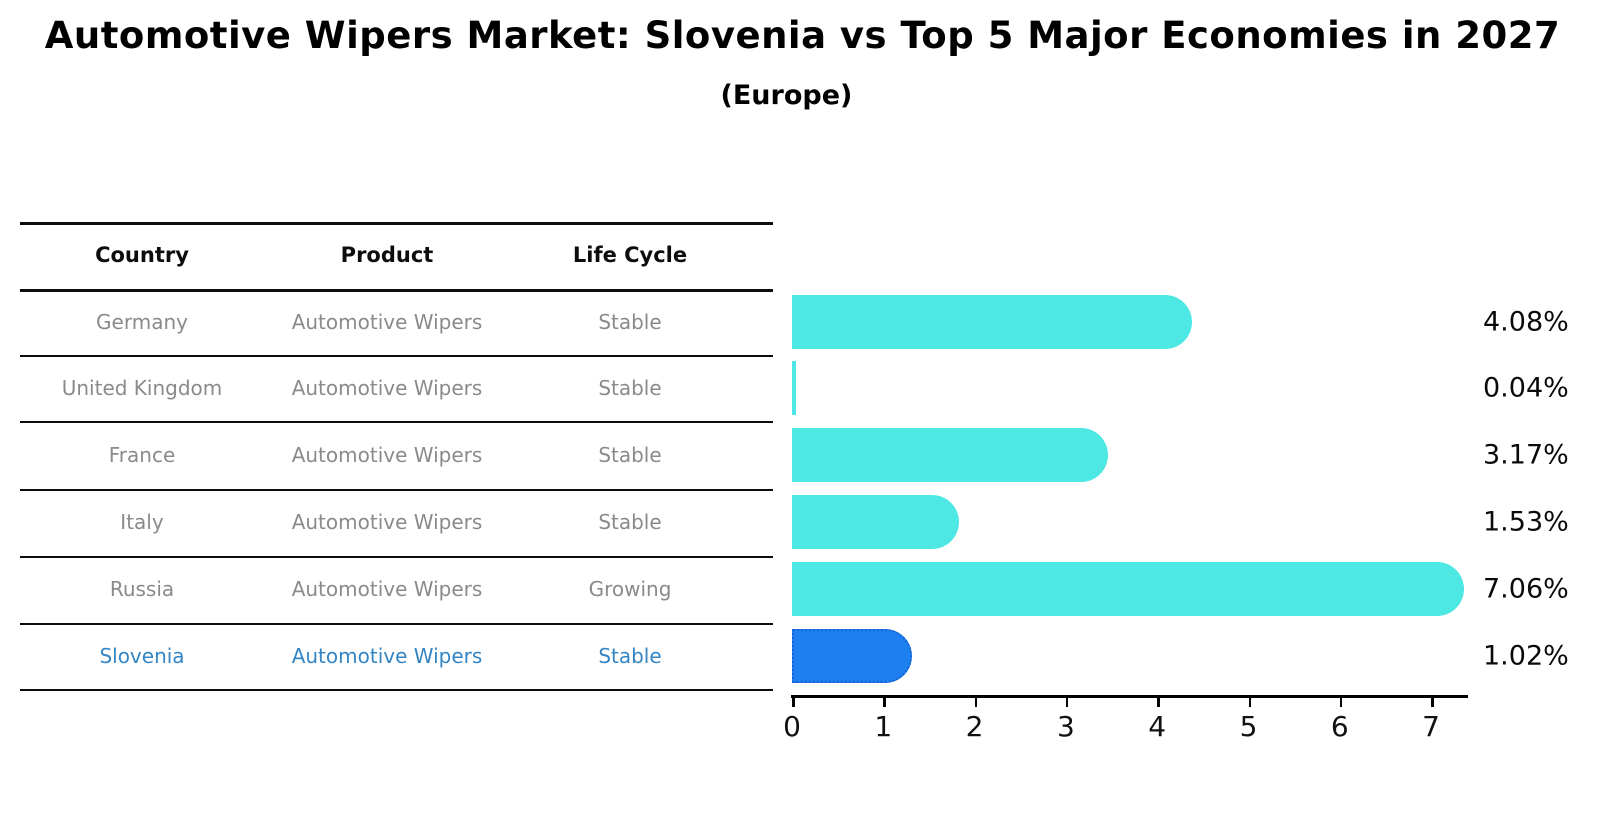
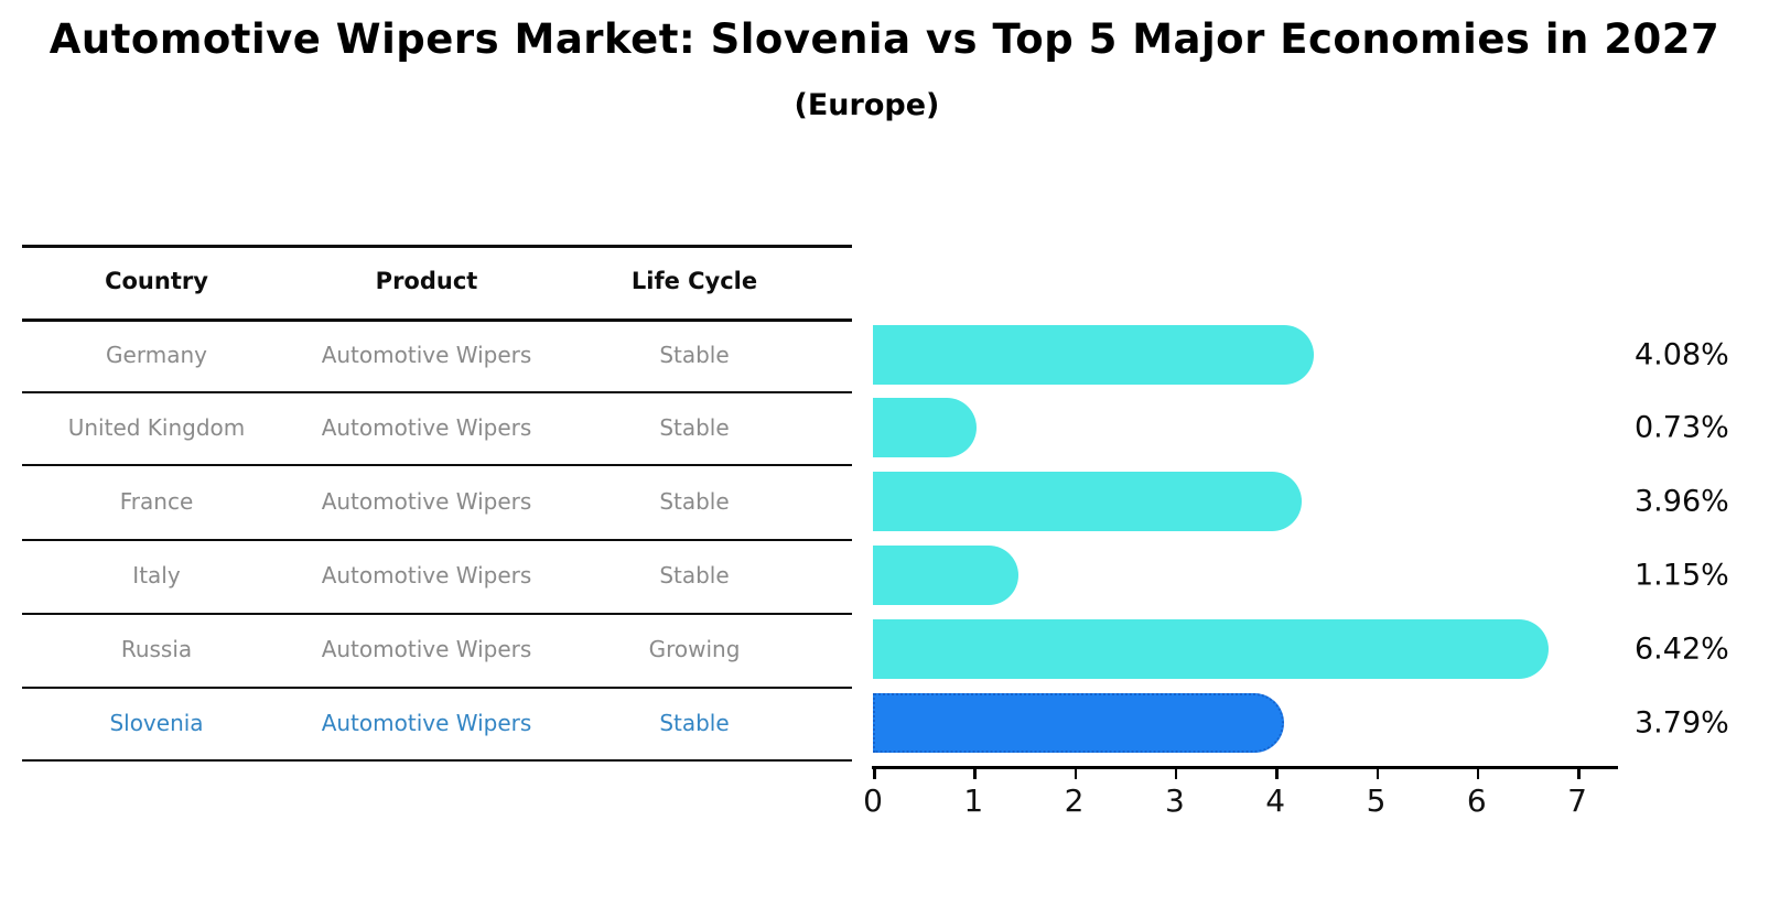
United Kingdom: 0.04% -> 0.73%
France: 3.17% -> 3.96%
Italy: 1.53% -> 1.15%
Russia: 7.06% -> 6.42%
Slovenia: 1.02% -> 3.79%
